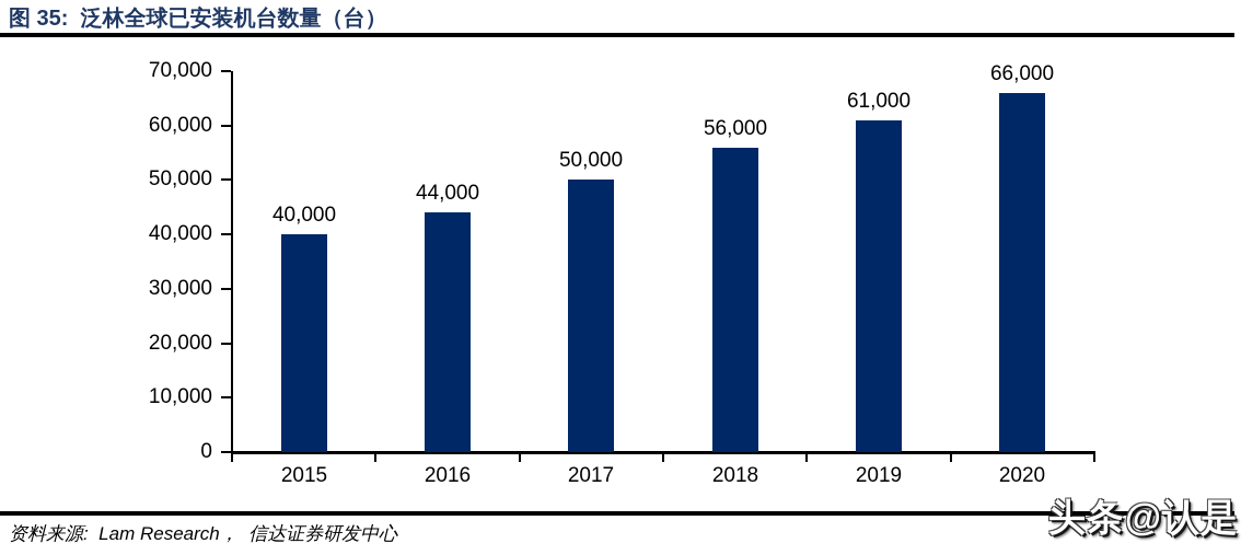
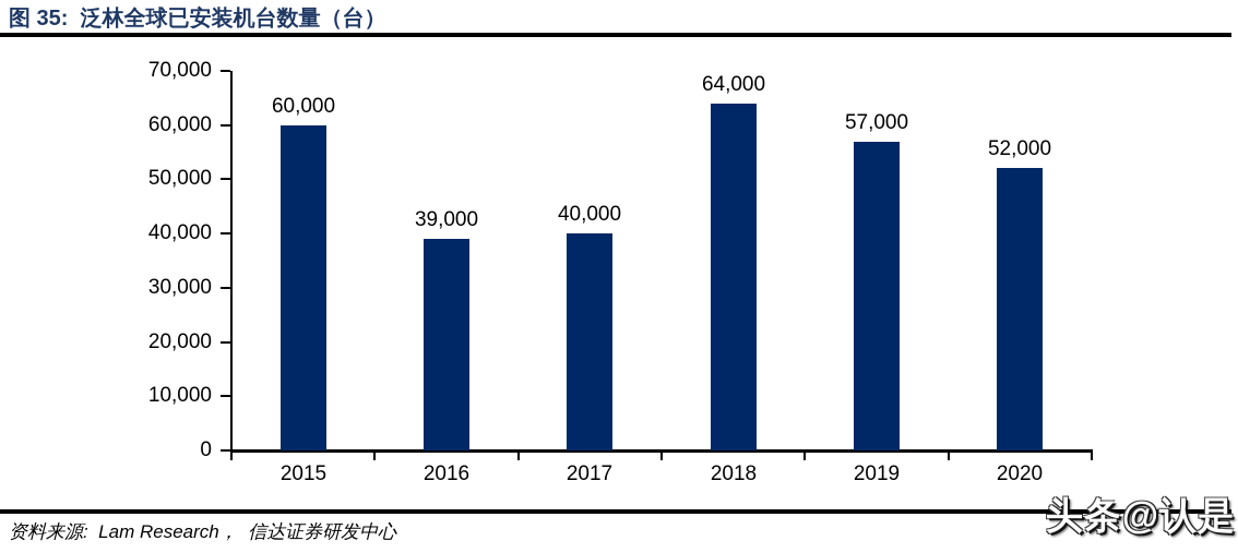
2015: 40,000 -> 60,000
2016: 44,000 -> 39,000
2017: 50,000 -> 40,000
2018: 56,000 -> 64,000
2019: 61,000 -> 57,000
2020: 66,000 -> 52,000
